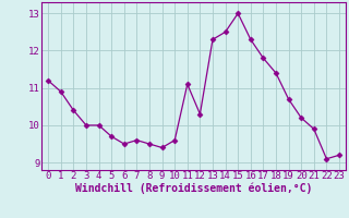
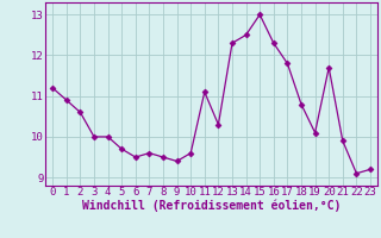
2: 10.4 -> 10.6
18: 11.4 -> 10.8
19: 10.7 -> 10.1
20: 10.2 -> 11.7
